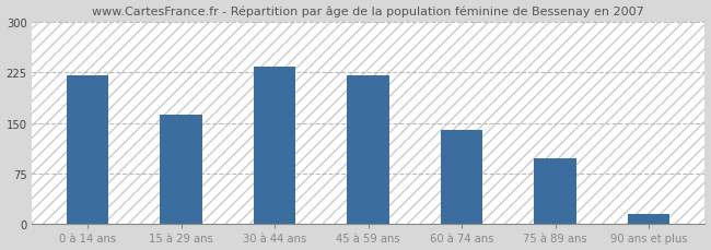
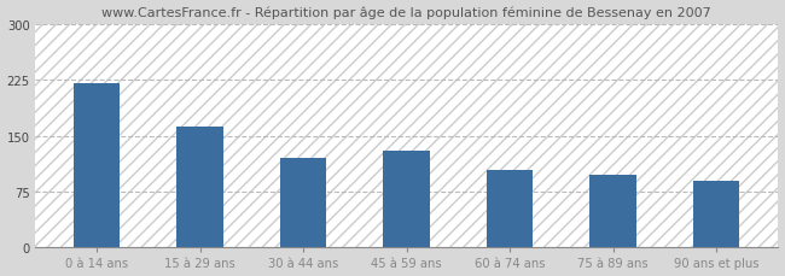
30 à 44 ans: 233 -> 120
45 à 59 ans: 220 -> 130
60 à 74 ans: 140 -> 104
90 ans et plus: 15 -> 90
